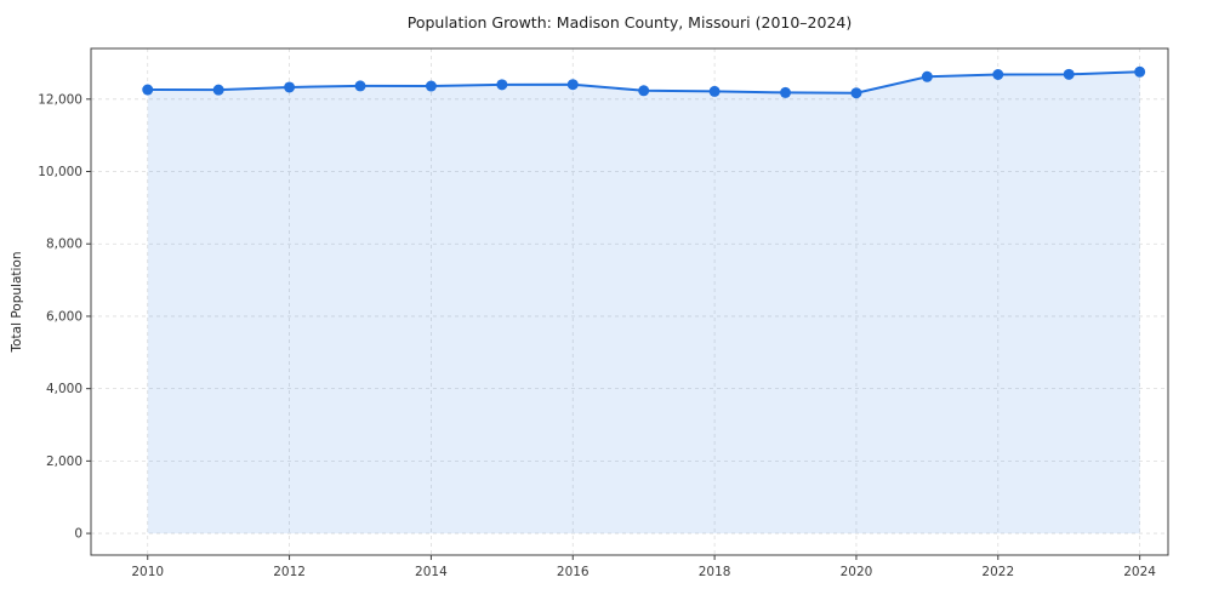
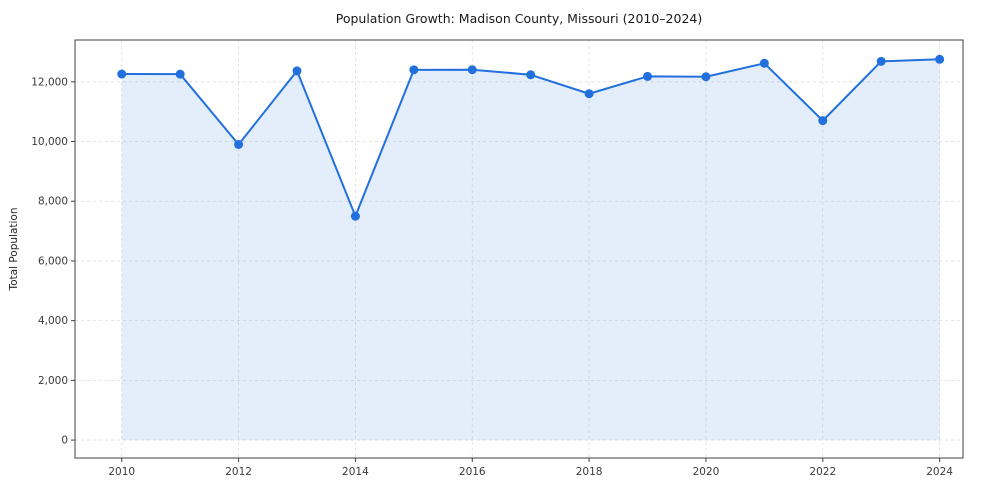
2012: 12300 -> 9900
2014: 12400 -> 7500
2018: 12200 -> 11600
2022: 12700 -> 10700
